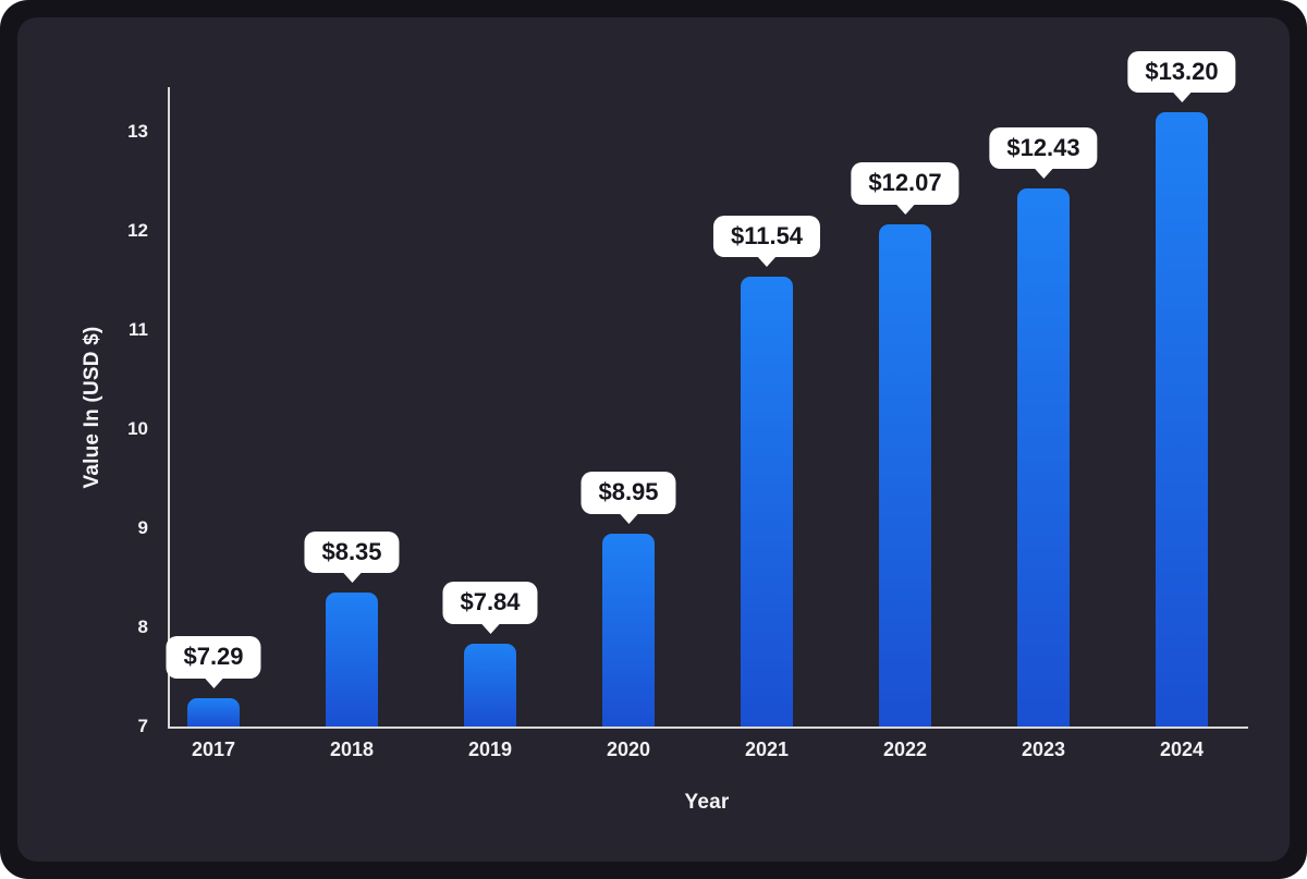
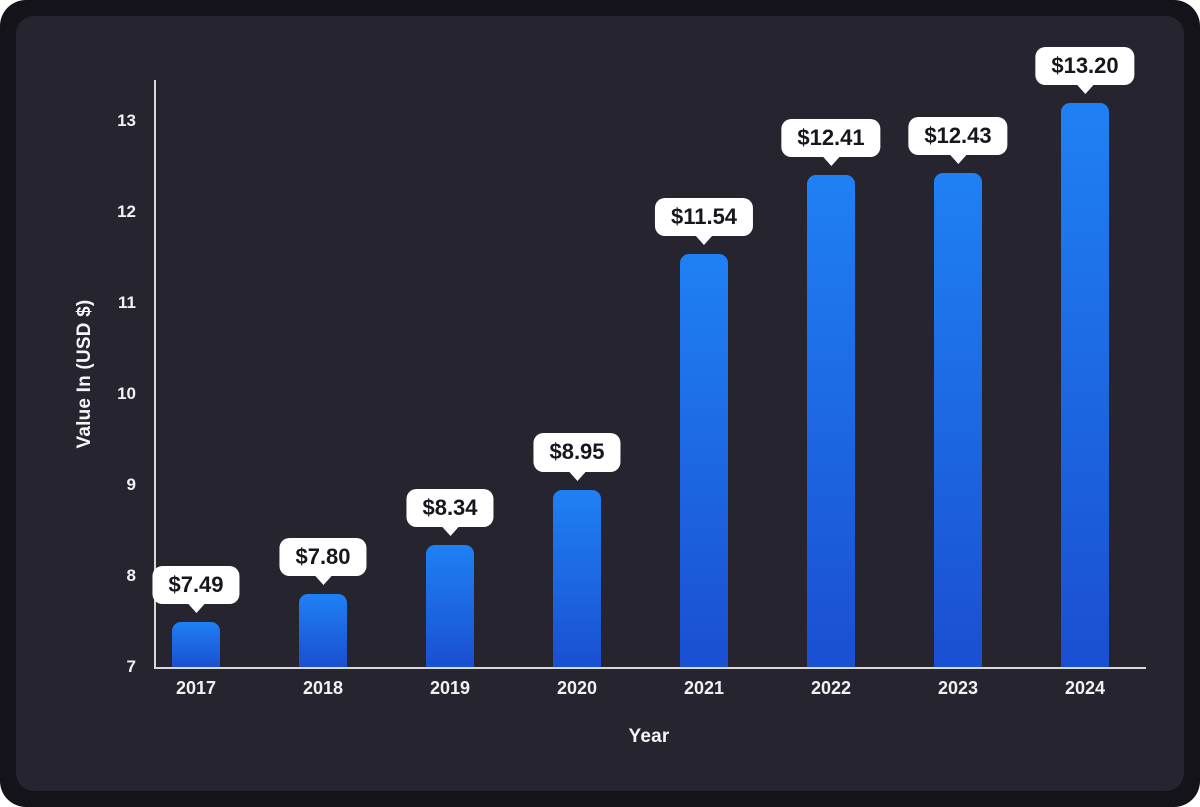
2017: $7.29 -> $7.49
2018: $8.35 -> $7.80
2019: $7.84 -> $8.34
2022: $12.07 -> $12.41
